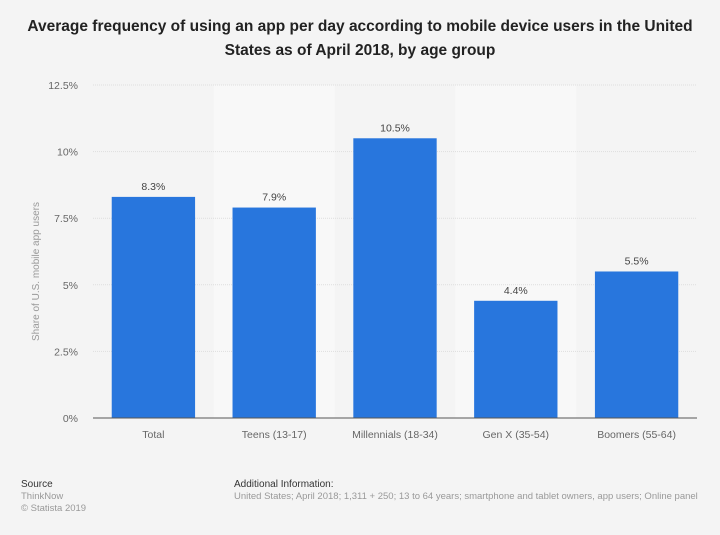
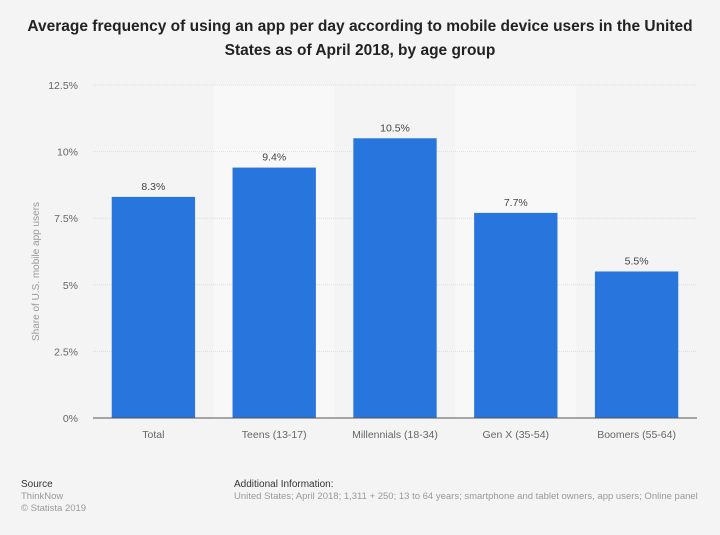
Teens (13-17): 7.9% -> 9.4%
Gen X (35-54): 4.4% -> 7.7%
